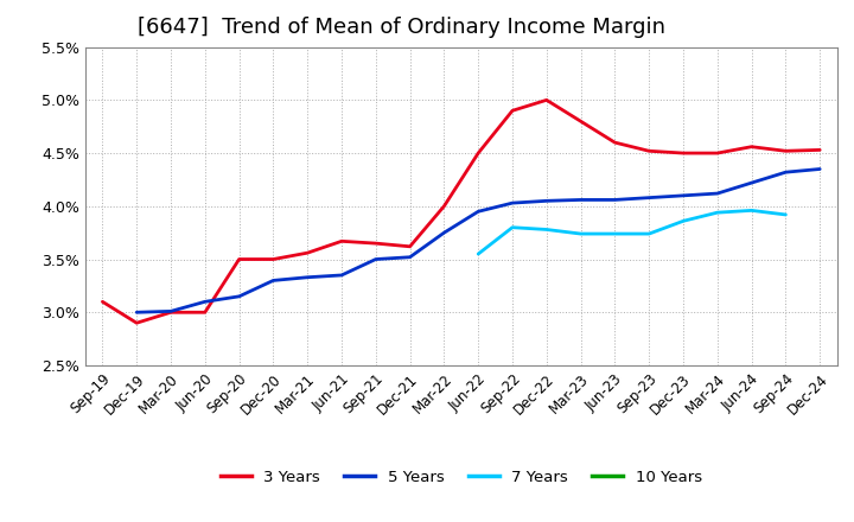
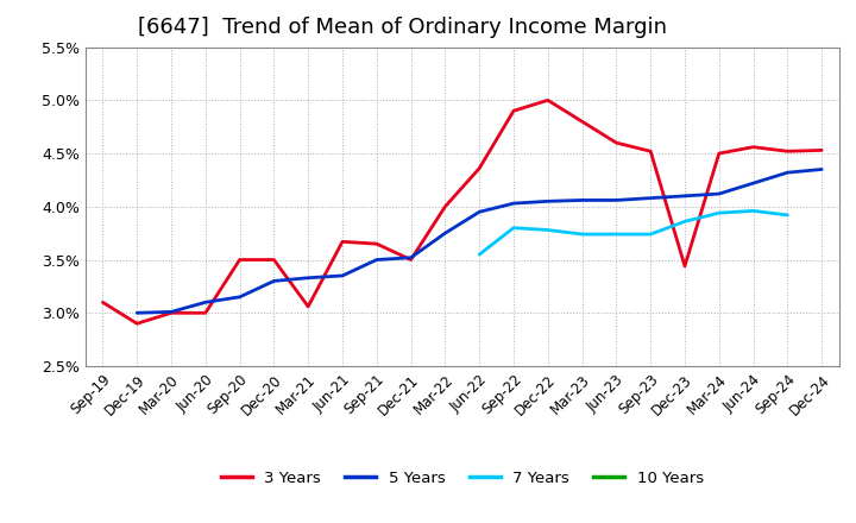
3 Years/Mar-21: 3.56% -> 3.06%
3 Years/Dec-21: 3.62% -> 3.50%
3 Years/Jun-22: 4.50% -> 4.36%
3 Years/Dec-23: 4.50% -> 3.44%
